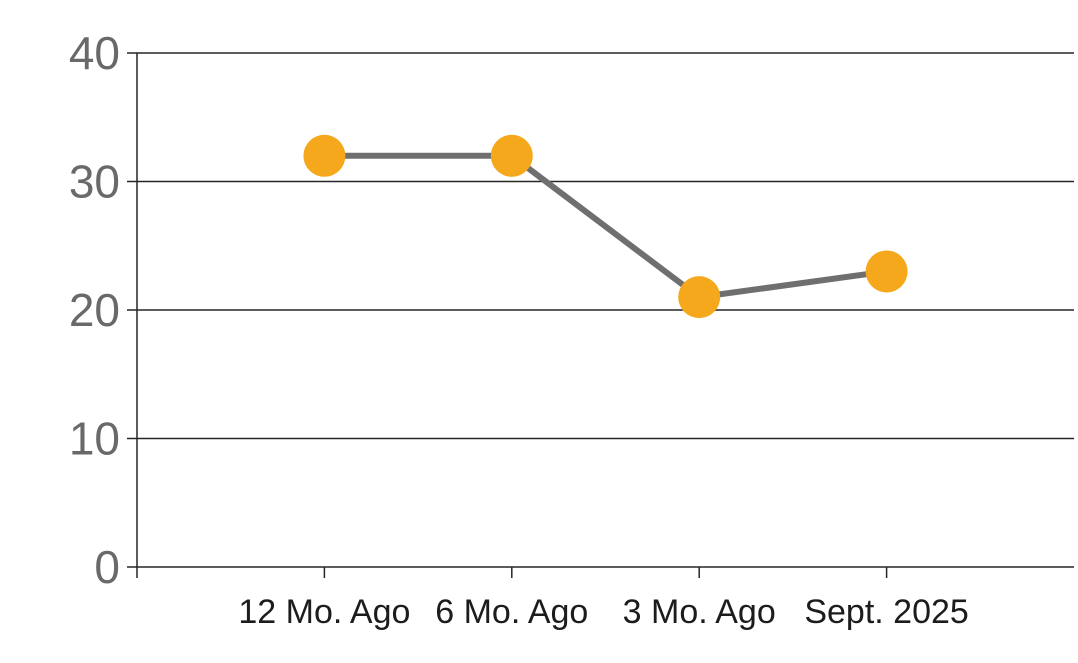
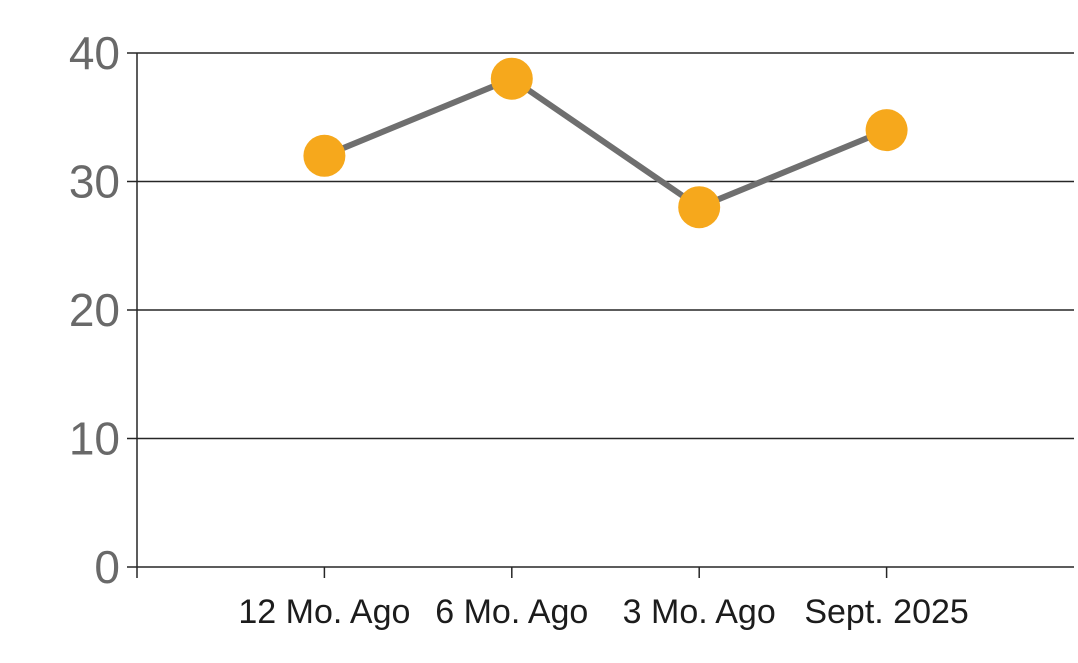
6 Mo. Ago: 32 -> 38
3 Mo. Ago: 21 -> 28
Sept. 2025: 23 -> 34
